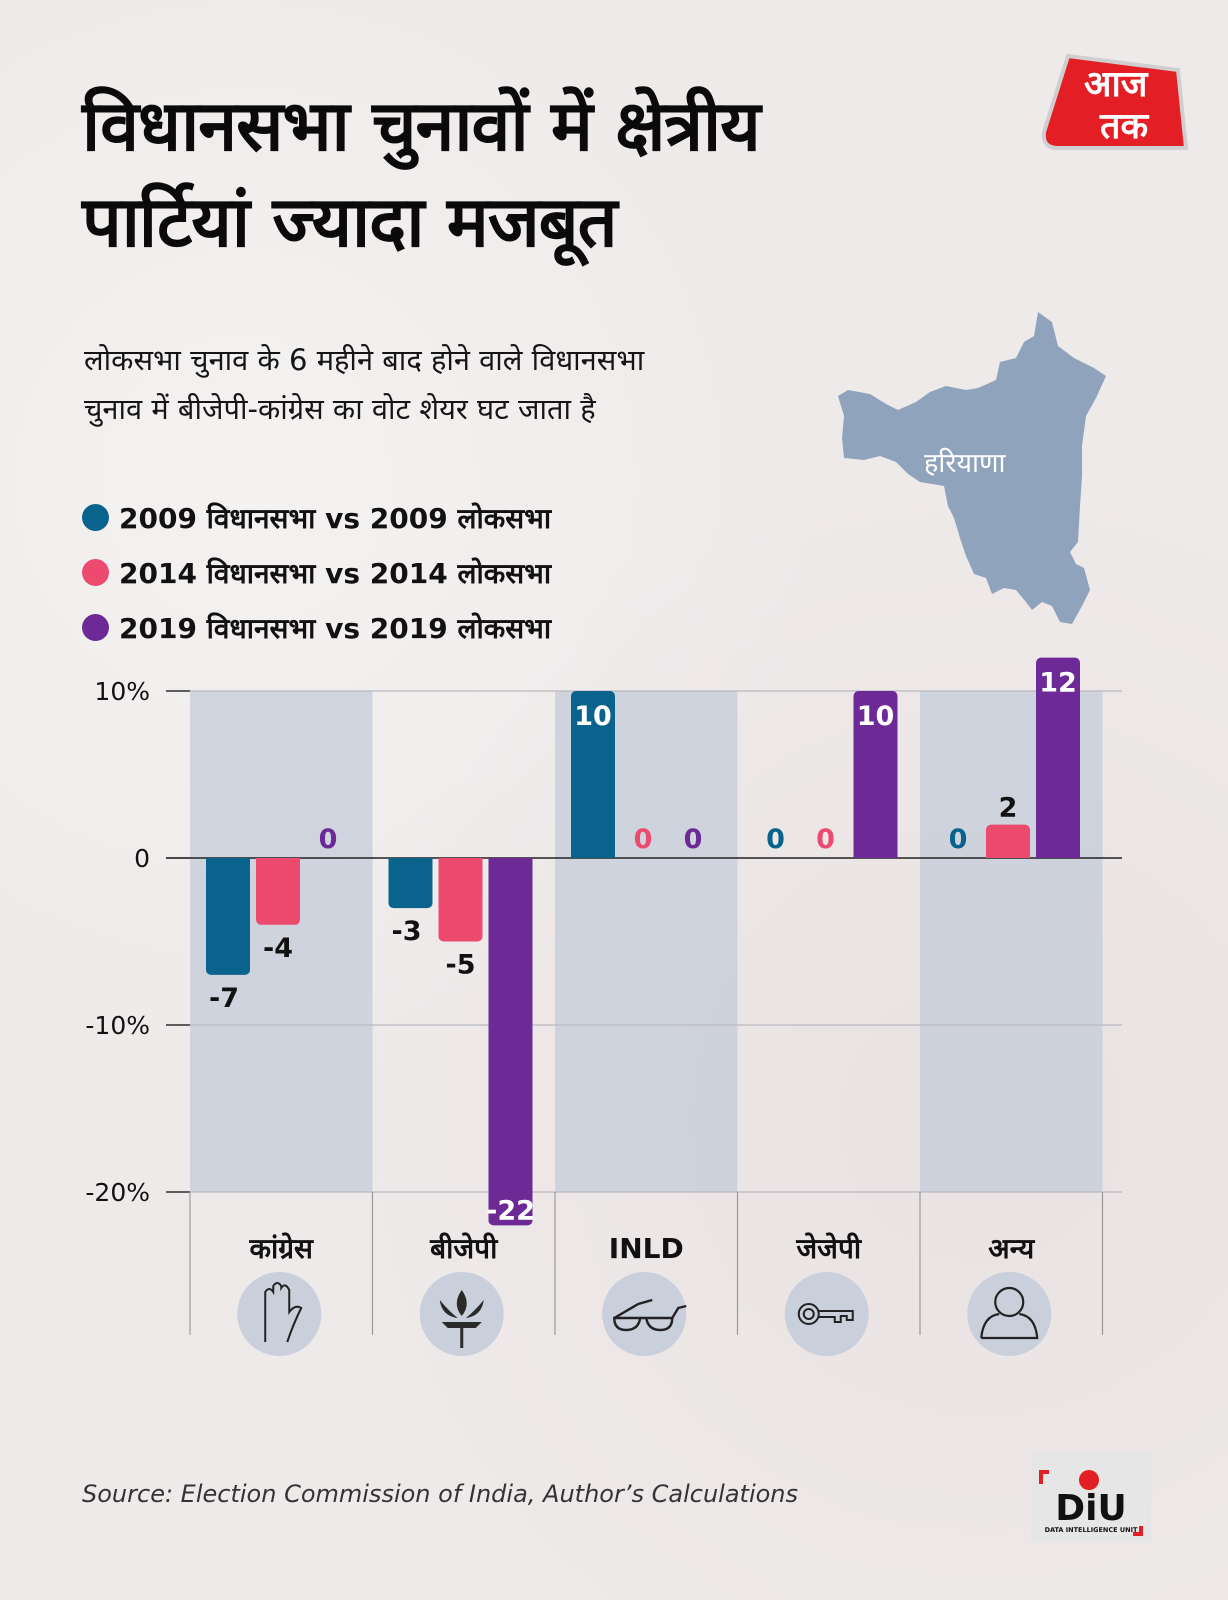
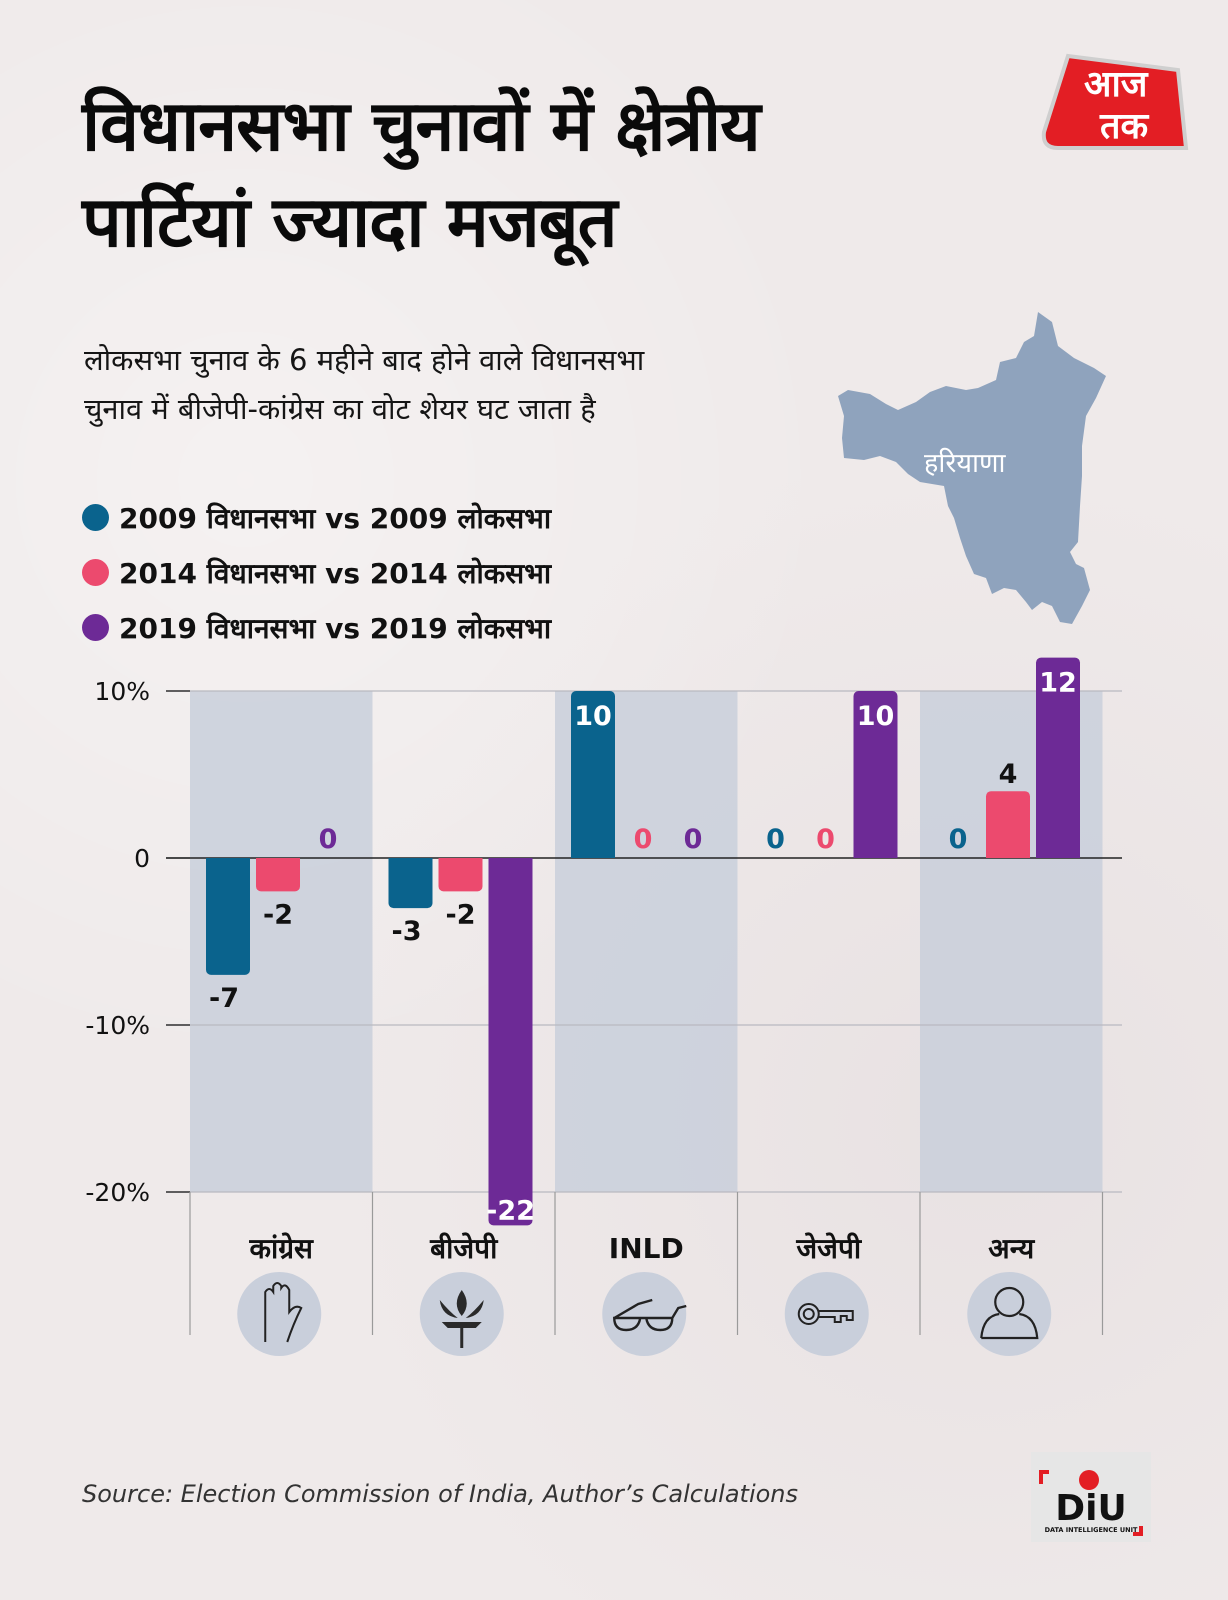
2014 विधानसभा vs 2014 लोकसभा/कांग्रेस: -4 -> -2
2014 विधानसभा vs 2014 लोकसभा/बीजेपी: -5 -> -2
2014 विधानसभा vs 2014 लोकसभा/अन्य: 2 -> 4
